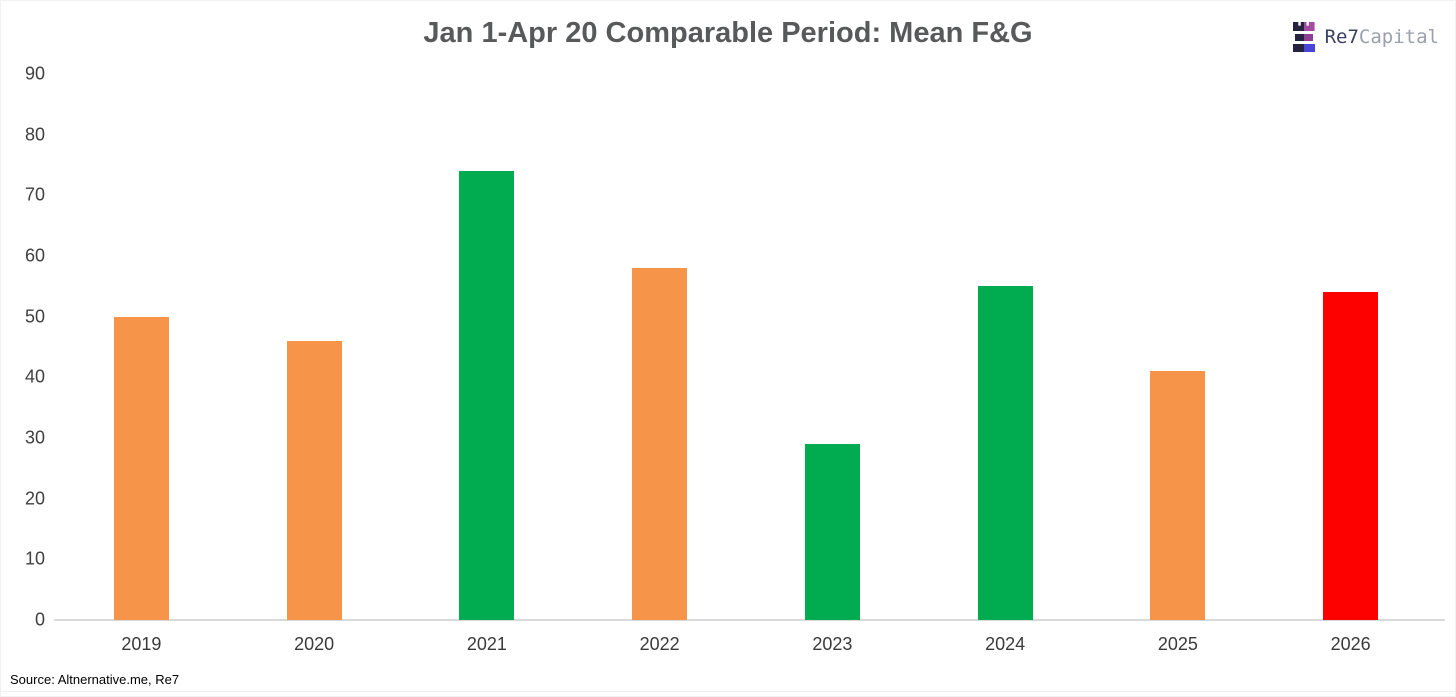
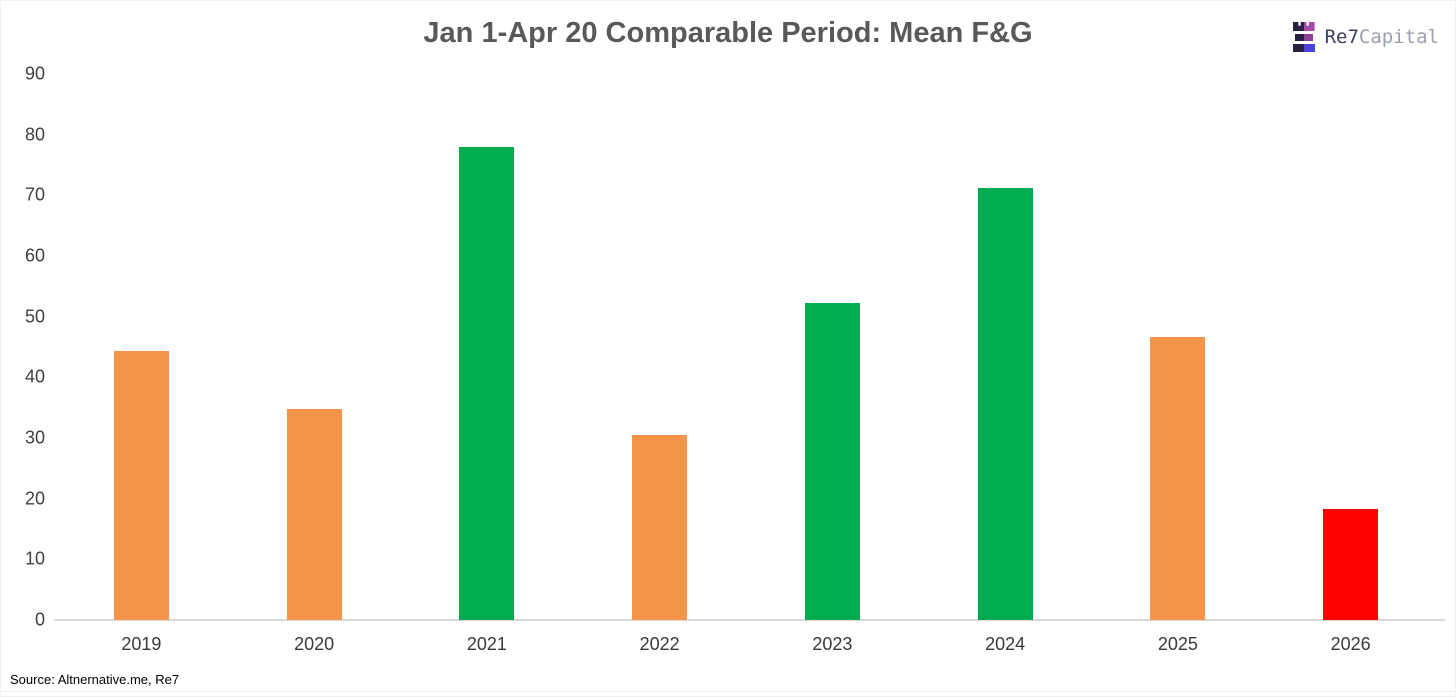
2019: 50 -> 44
2020: 46 -> 35
2021: 74 -> 78
2022: 58 -> 30
2023: 29 -> 52
2024: 55 -> 71
2025: 41 -> 47
2026: 54 -> 18
